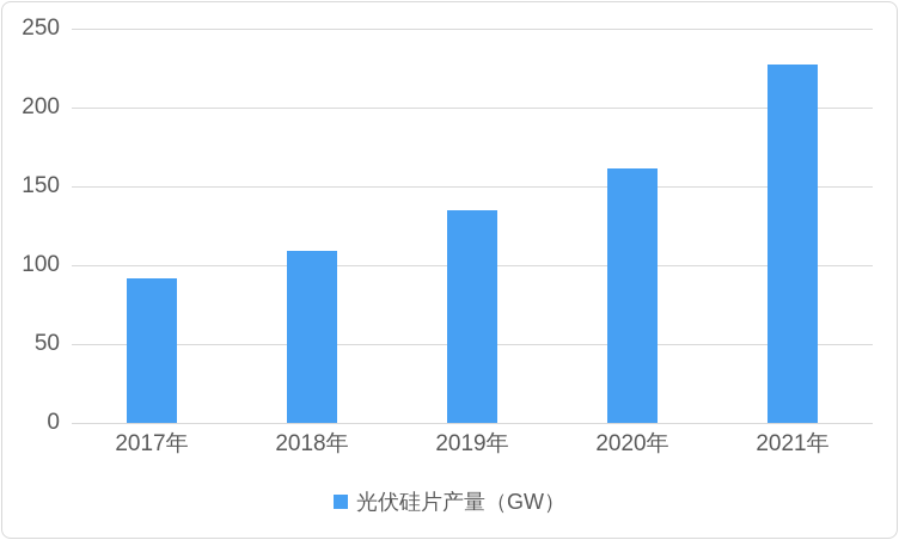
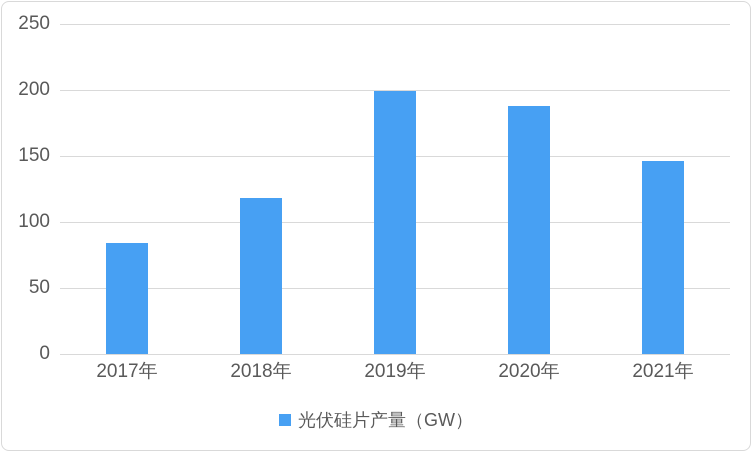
2017年: 92 -> 84
2018年: 109 -> 118
2019年: 135 -> 199
2020年: 161 -> 188
2021年: 227 -> 146
